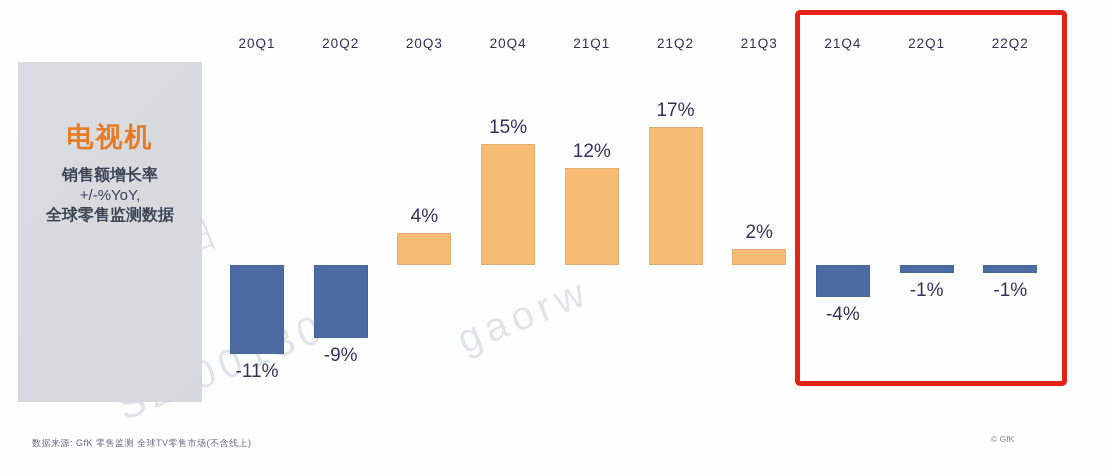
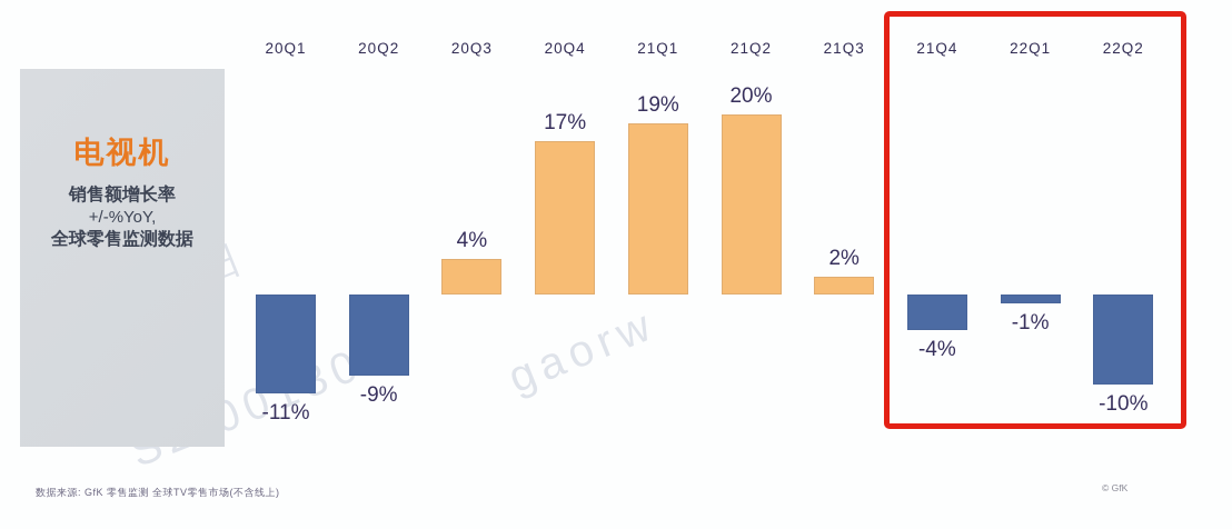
20Q4: 15% -> 17%
21Q1: 12% -> 19%
21Q2: 17% -> 20%
22Q2: -1% -> -10%
